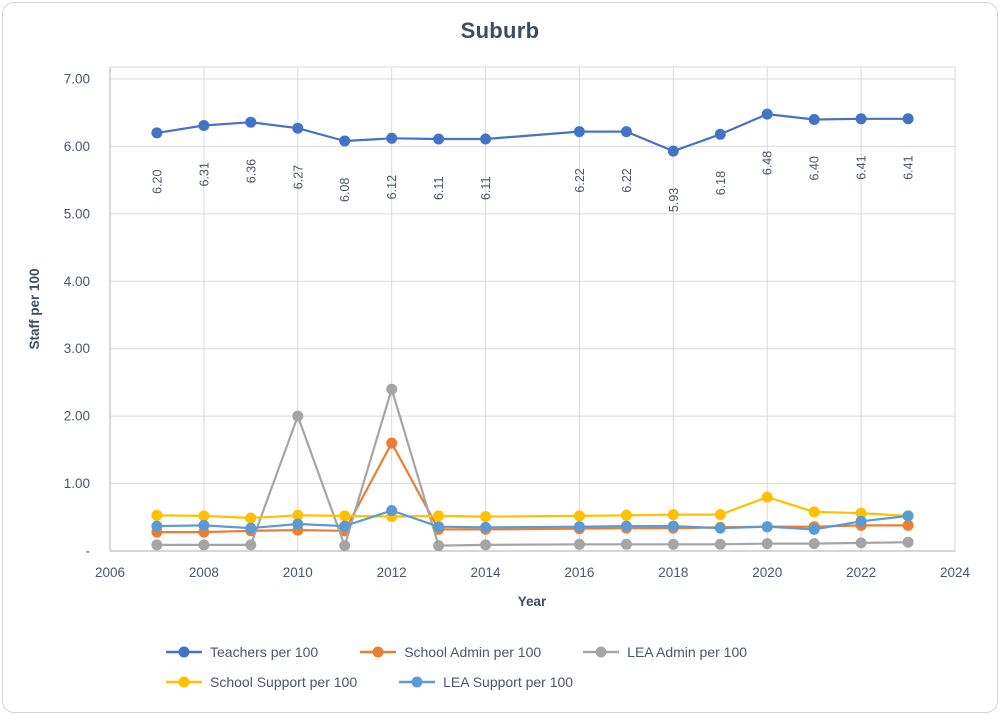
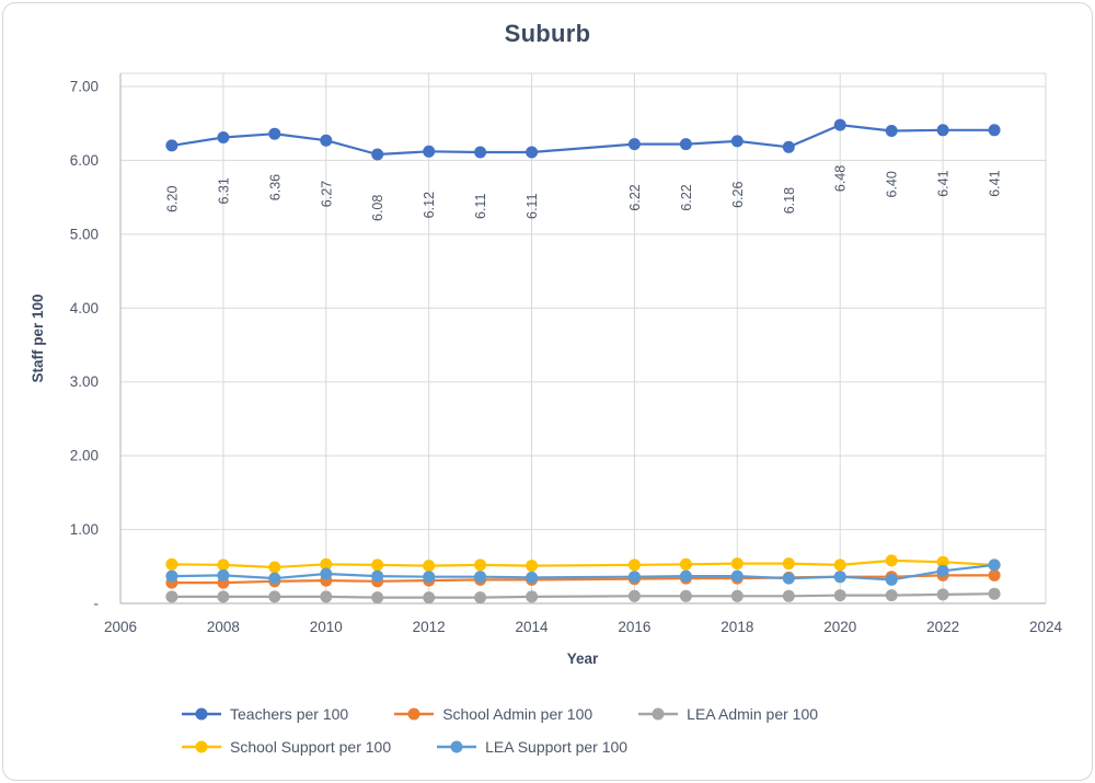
LEA Admin per 100/2010: 2.0 -> 0.1
School Admin per 100/2012: 1.6 -> 0.3
LEA Admin per 100/2012: 2.4 -> 0.1
LEA Support per 100/2012: 0.6 -> 0.4
Teachers per 100/2018: 5.93 -> 6.26
School Support per 100/2020: 0.8 -> 0.5
